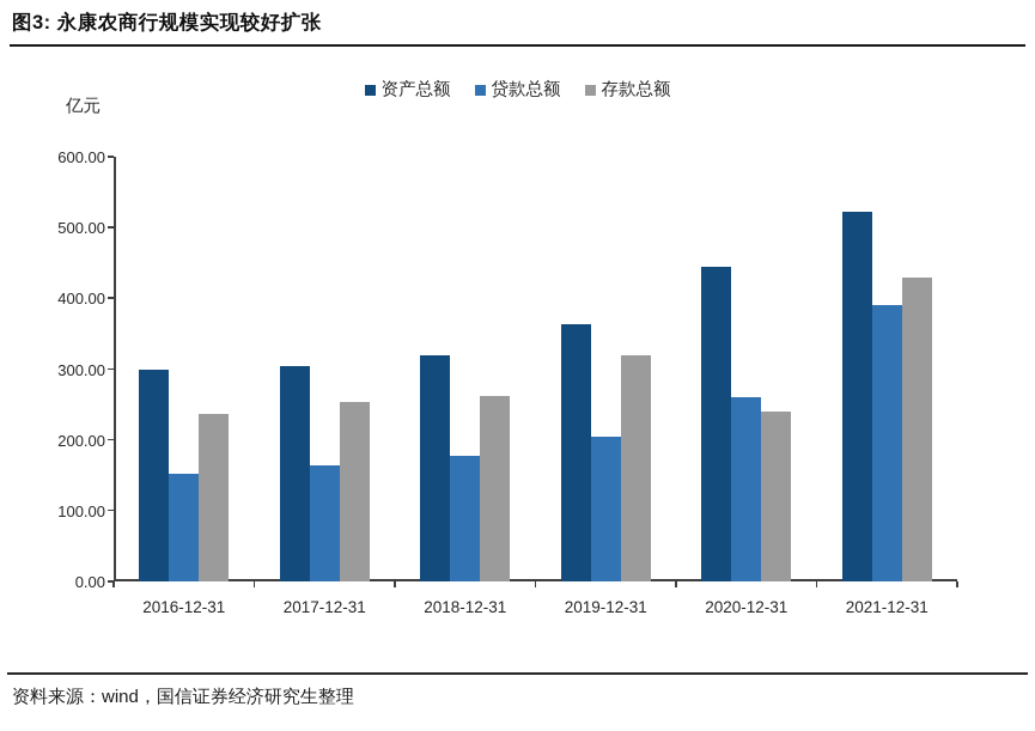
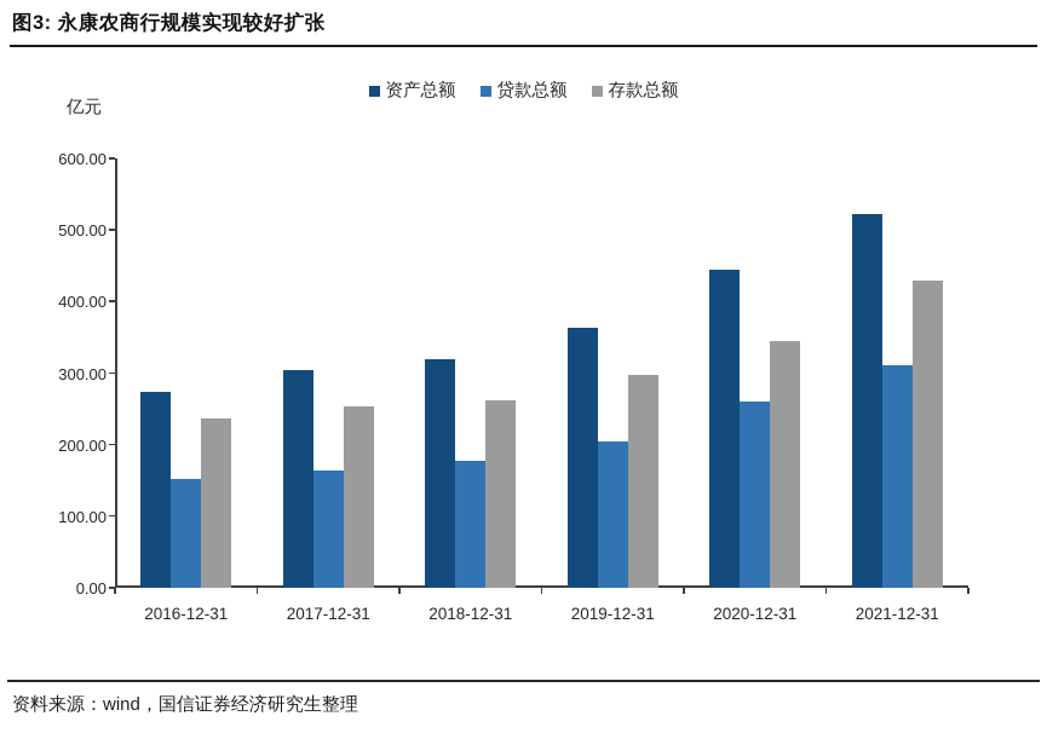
资产总额/2016-12-31: 300 -> 270
存款总额/2019-12-31: 320 -> 300
存款总额/2020-12-31: 240 -> 340
贷款总额/2021-12-31: 390 -> 310
